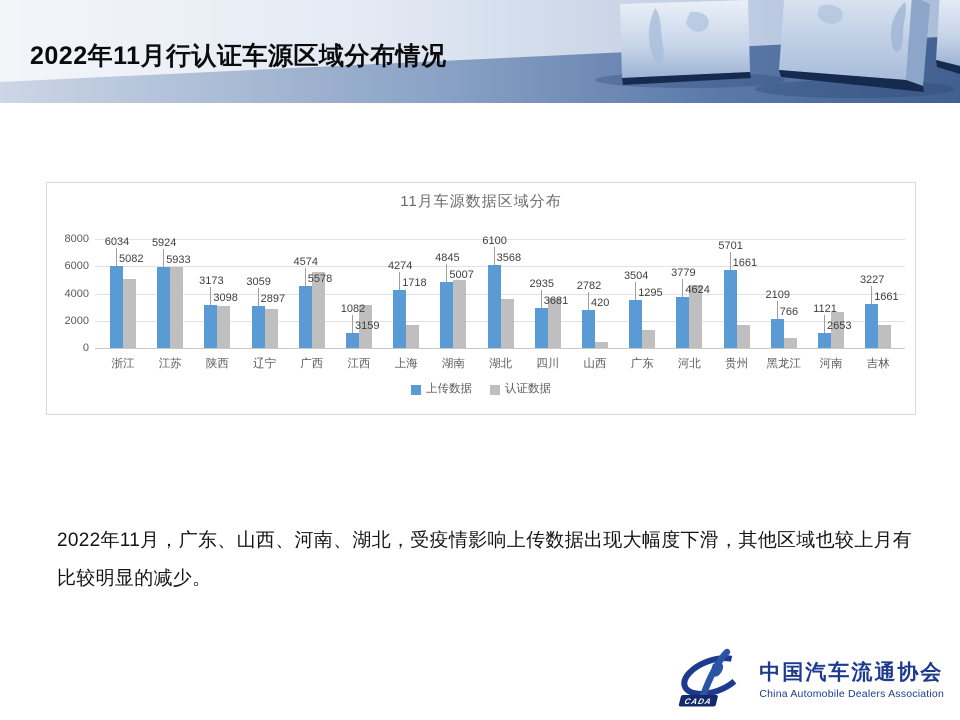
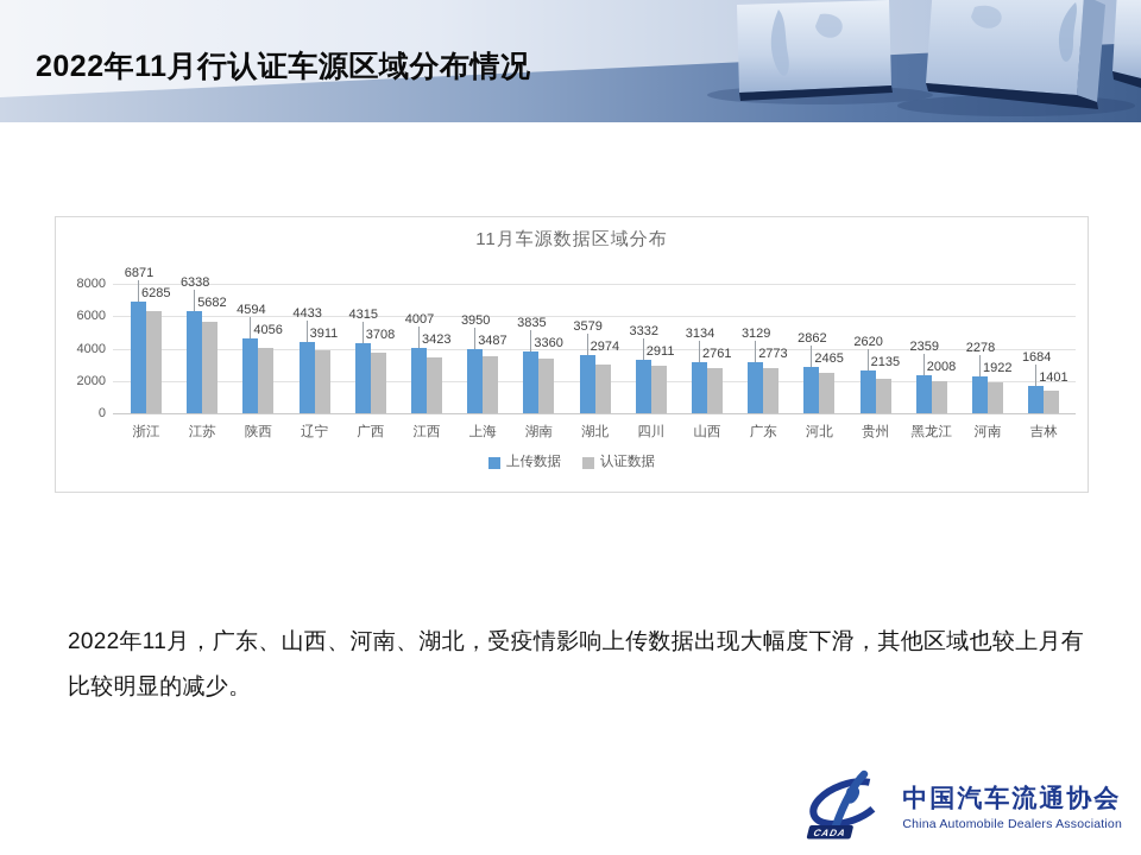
上传数据/浙江: 6034 -> 6871
认证数据/浙江: 5082 -> 6285
上传数据/江苏: 5924 -> 6338
认证数据/江苏: 5933 -> 5682
上传数据/陕西: 3173 -> 4594
认证数据/陕西: 3098 -> 4056
上传数据/辽宁: 3059 -> 4433
认证数据/辽宁: 2897 -> 3911
上传数据/广西: 4574 -> 4315
认证数据/广西: 5578 -> 3708
上传数据/江西: 1082 -> 4007
认证数据/江西: 3159 -> 3423
上传数据/上海: 4274 -> 3950
认证数据/上海: 1718 -> 3487
上传数据/湖南: 4845 -> 3835
认证数据/湖南: 5007 -> 3360
上传数据/湖北: 6100 -> 3579
认证数据/湖北: 3568 -> 2974
上传数据/四川: 2935 -> 3332
认证数据/四川: 3681 -> 2911
上传数据/山西: 2782 -> 3134
认证数据/山西: 420 -> 2761
上传数据/广东: 3504 -> 3129
认证数据/广东: 1295 -> 2773
上传数据/河北: 3779 -> 2862
认证数据/河北: 4624 -> 2465
上传数据/贵州: 5701 -> 2620
认证数据/贵州: 1661 -> 2135
上传数据/黑龙江: 2109 -> 2359
认证数据/黑龙江: 766 -> 2008
上传数据/河南: 1121 -> 2278
认证数据/河南: 2653 -> 1922
上传数据/吉林: 3227 -> 1684
认证数据/吉林: 1661 -> 1401
